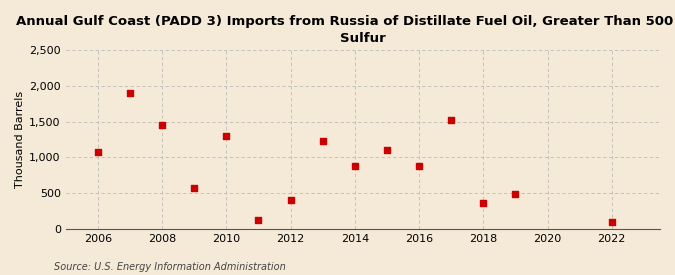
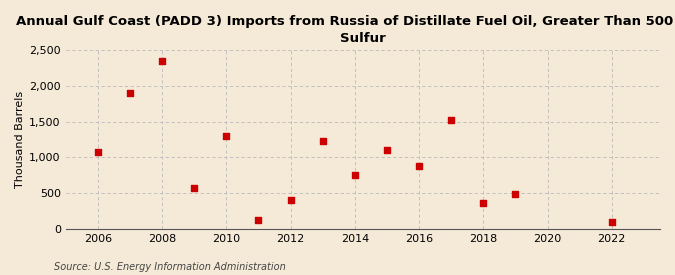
2008: 1,460 -> 2,350
2014: 880 -> 750
